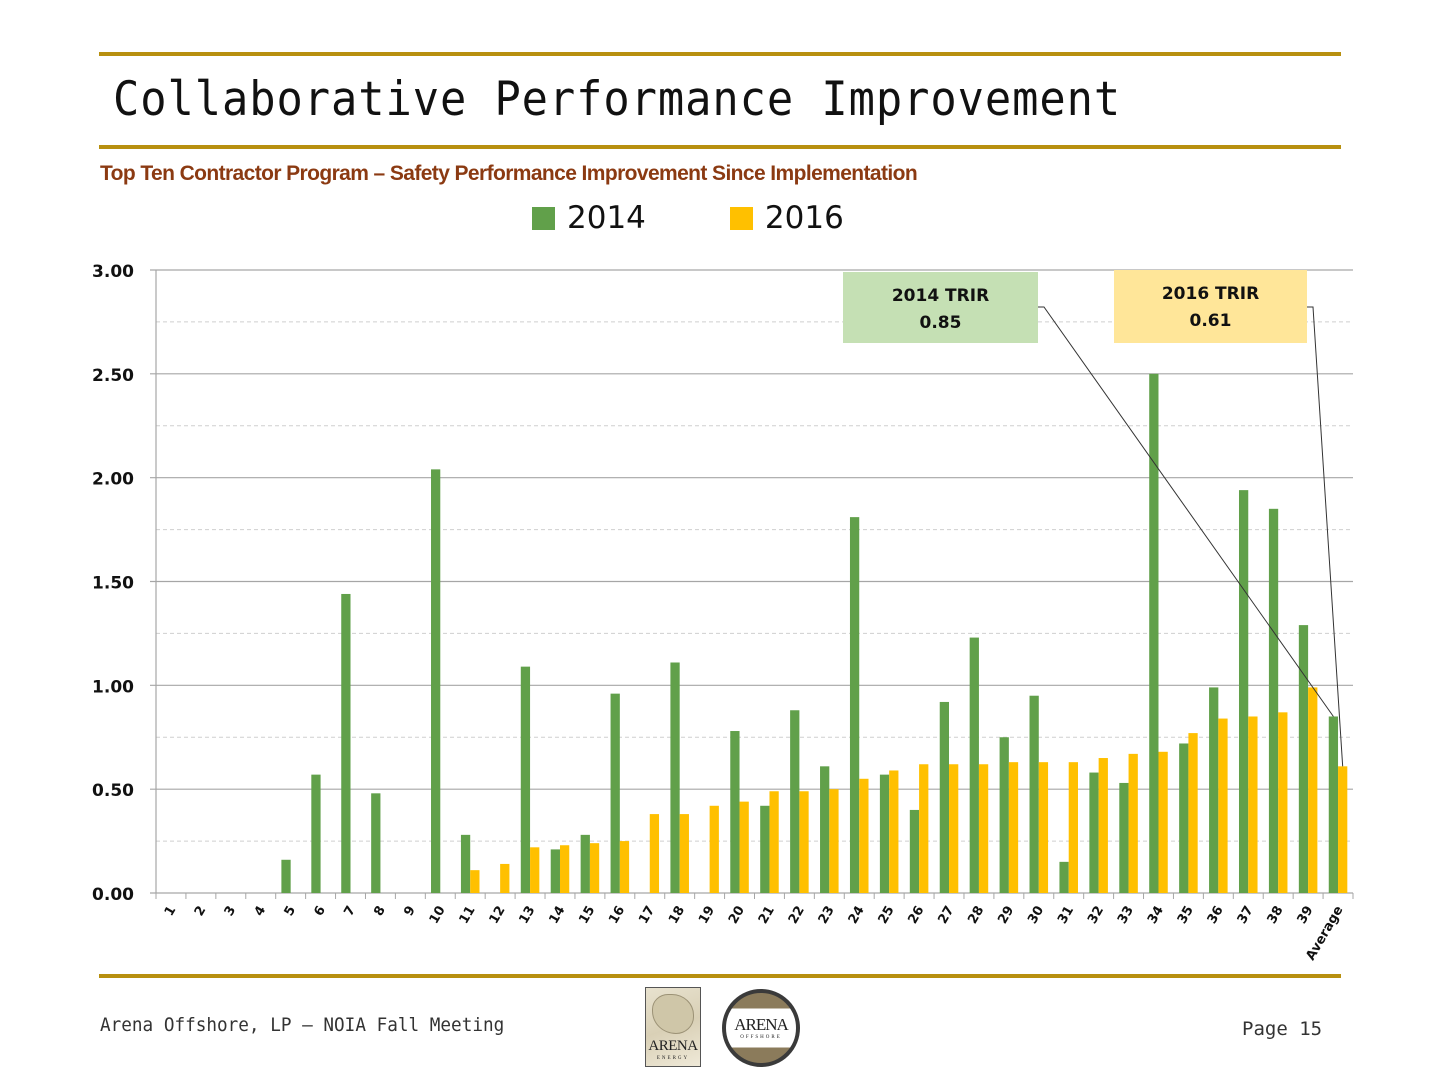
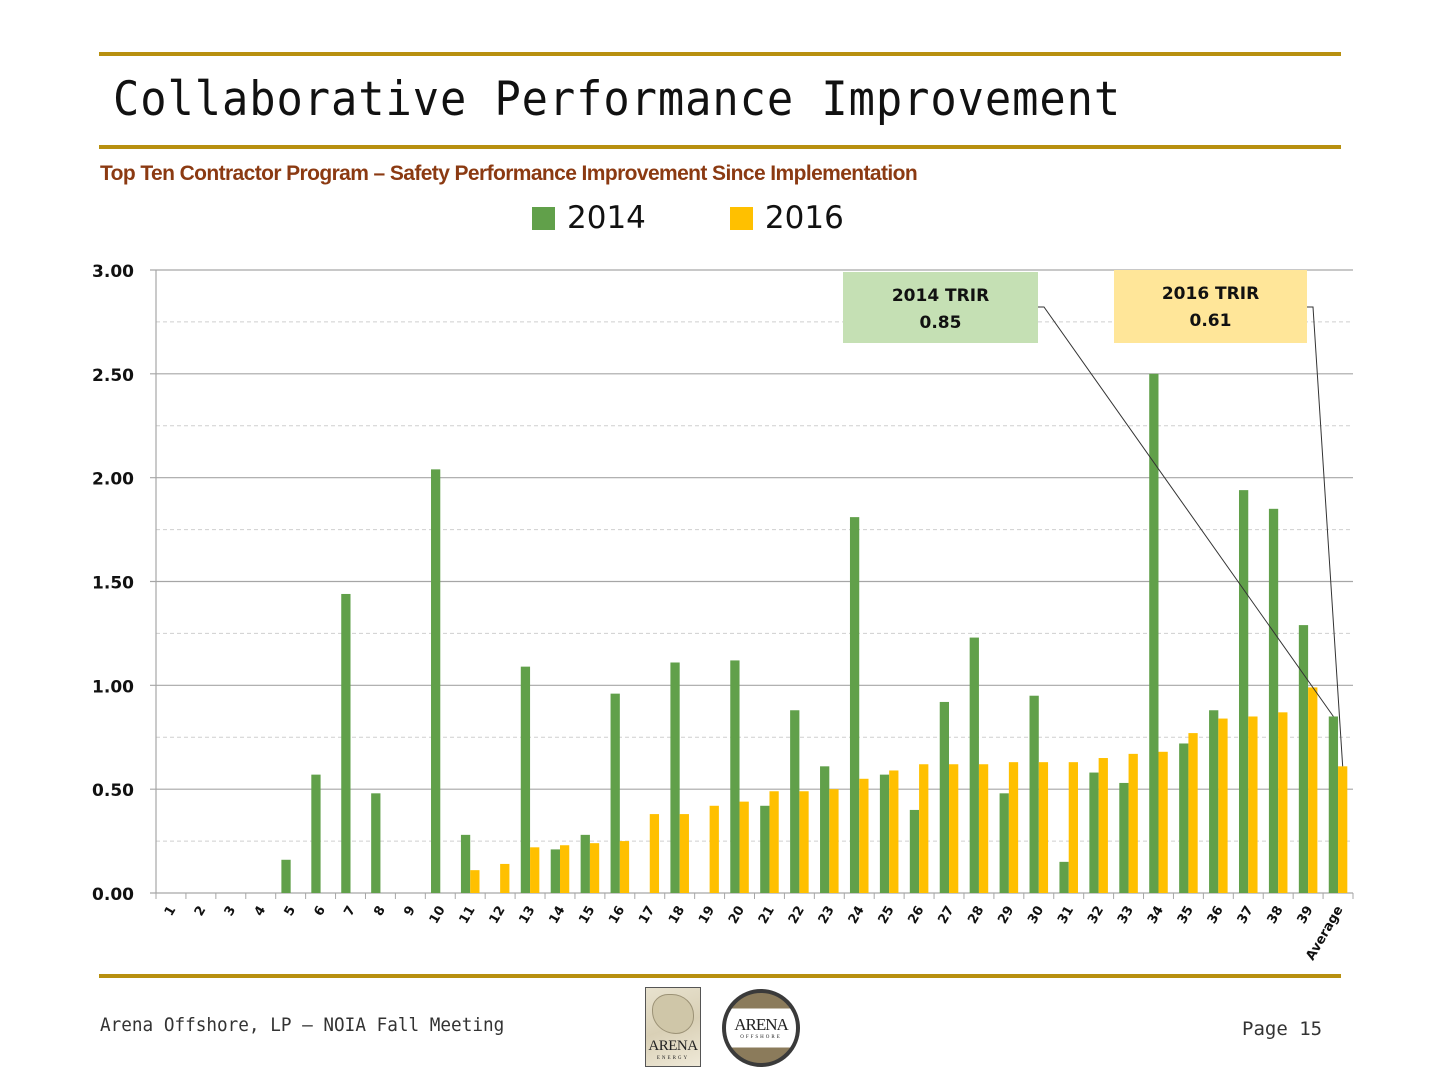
2014/20: 0.78 -> 1.12
2014/29: 0.75 -> 0.48
2014/36: 0.99 -> 0.88
